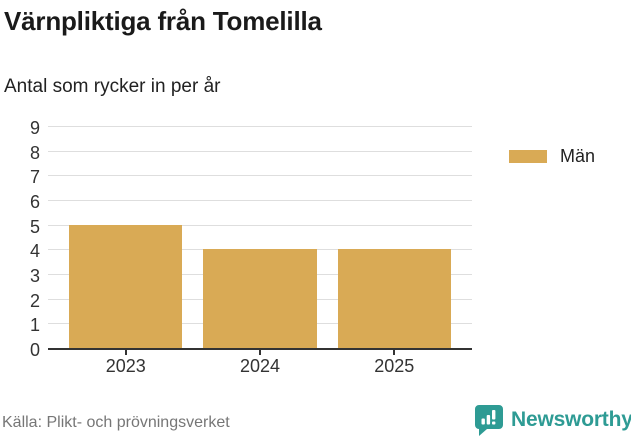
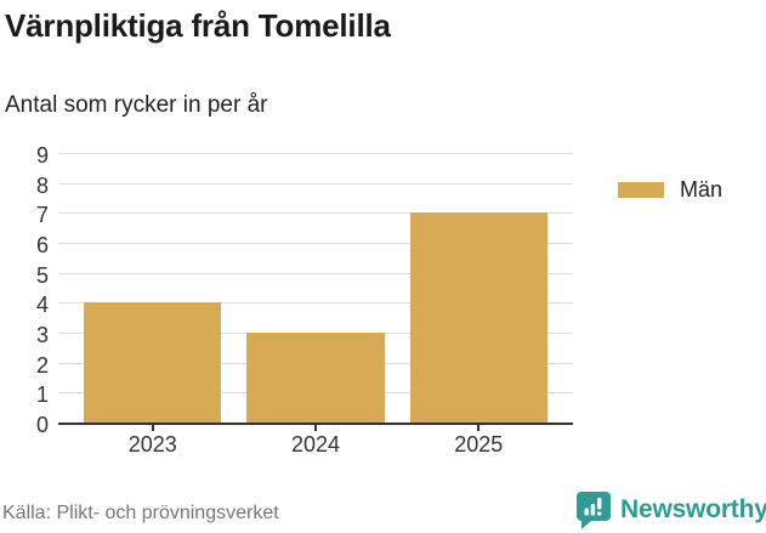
2023: 5 -> 4
2024: 4 -> 3
2025: 4 -> 7
